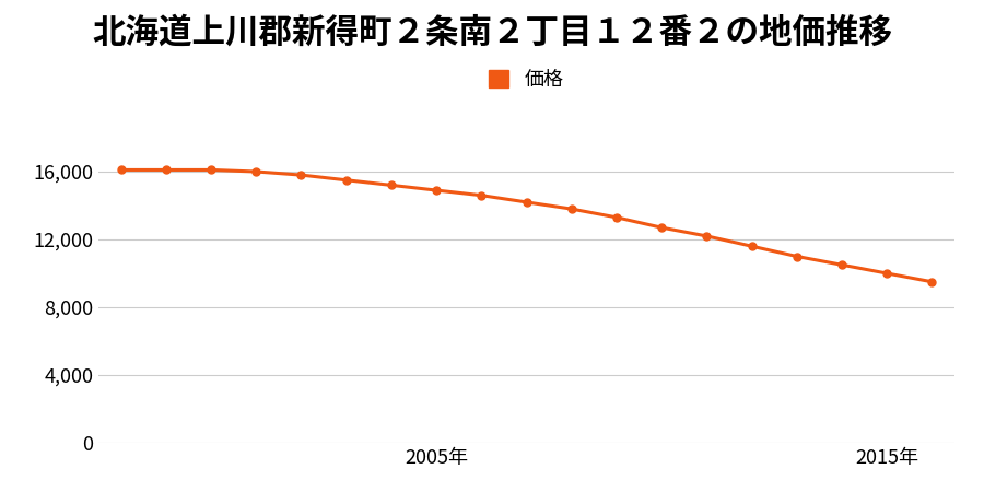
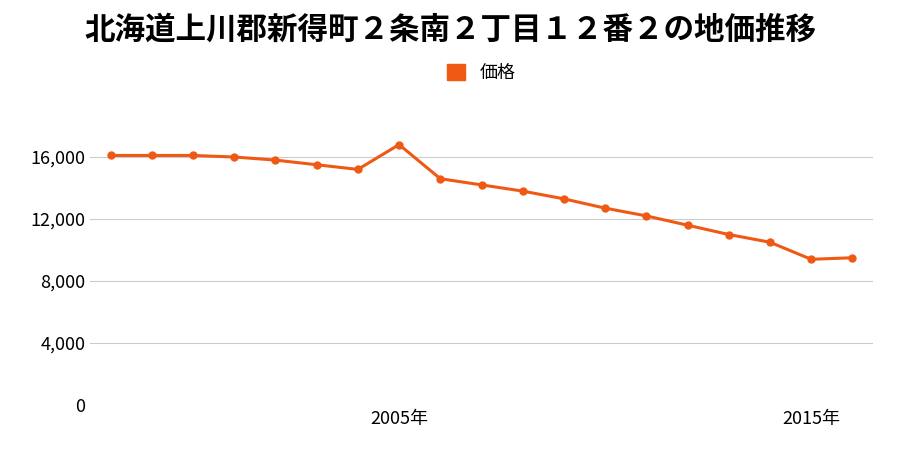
2005年: 14,900 -> 16,800
2015年: 10,000 -> 9,400
